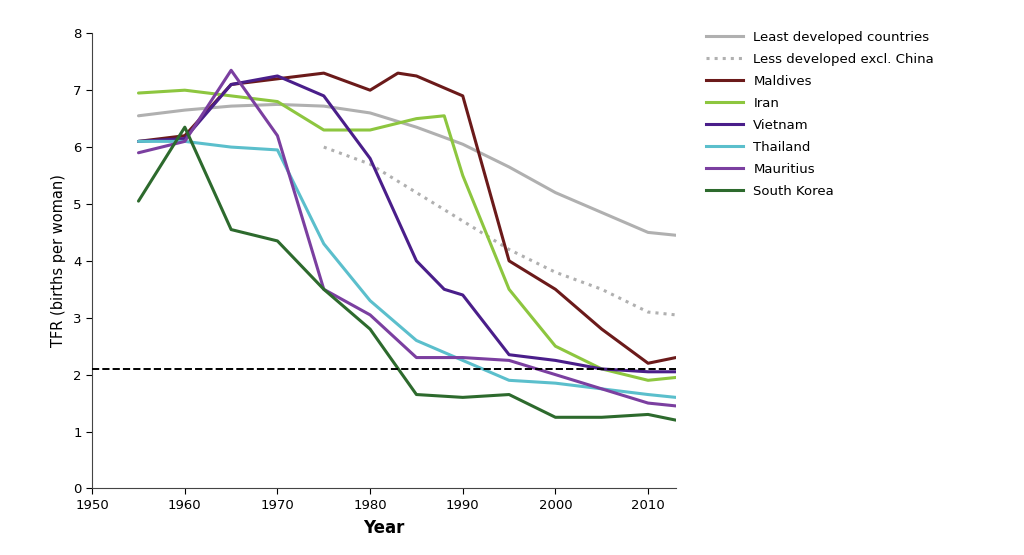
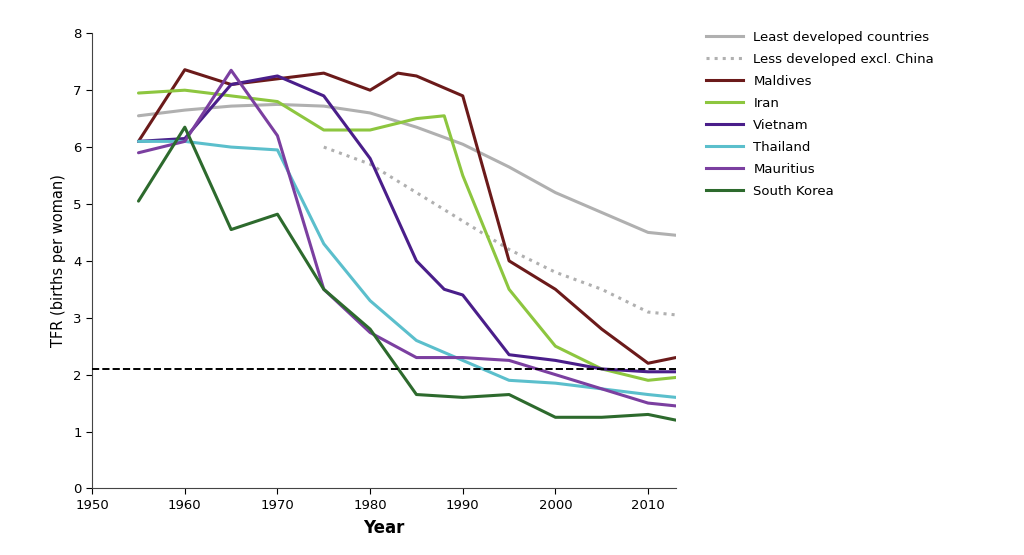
Maldives/1960: 6.20 -> 7.36
South Korea/1970: 4.35 -> 4.82
Mauritius/1980: 3.05 -> 2.74
